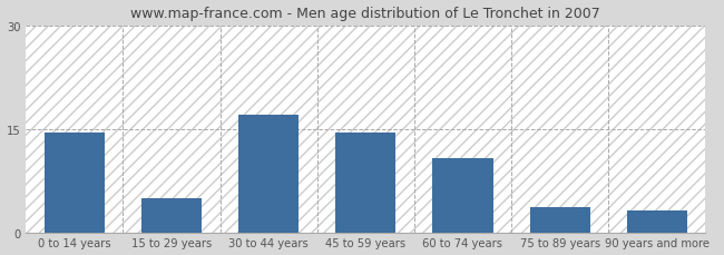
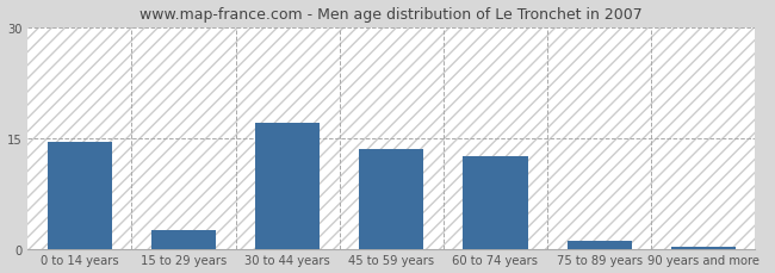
15 to 29 years: 5.0 -> 2.5
45 to 59 years: 14.4 -> 13.5
60 to 74 years: 10.8 -> 12.5
75 to 89 years: 3.6 -> 1.0
90 years and more: 3.2 -> 0.2
